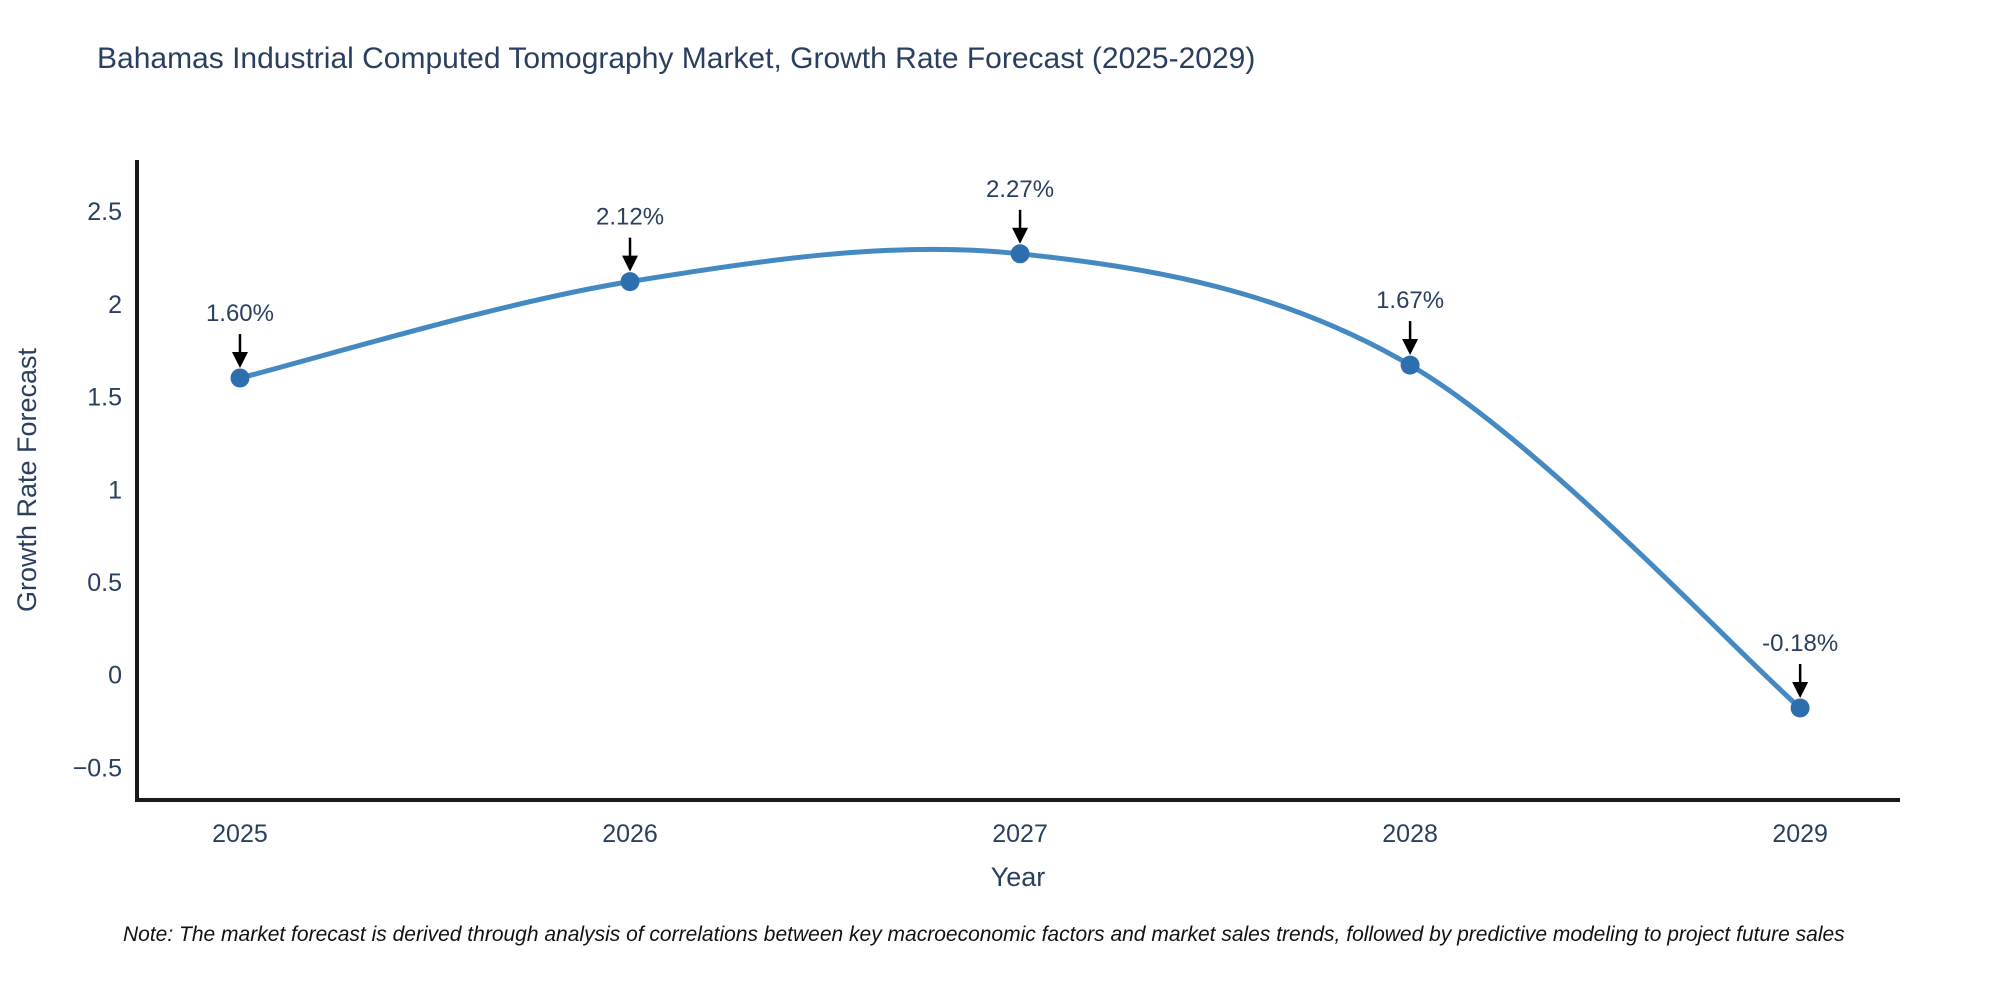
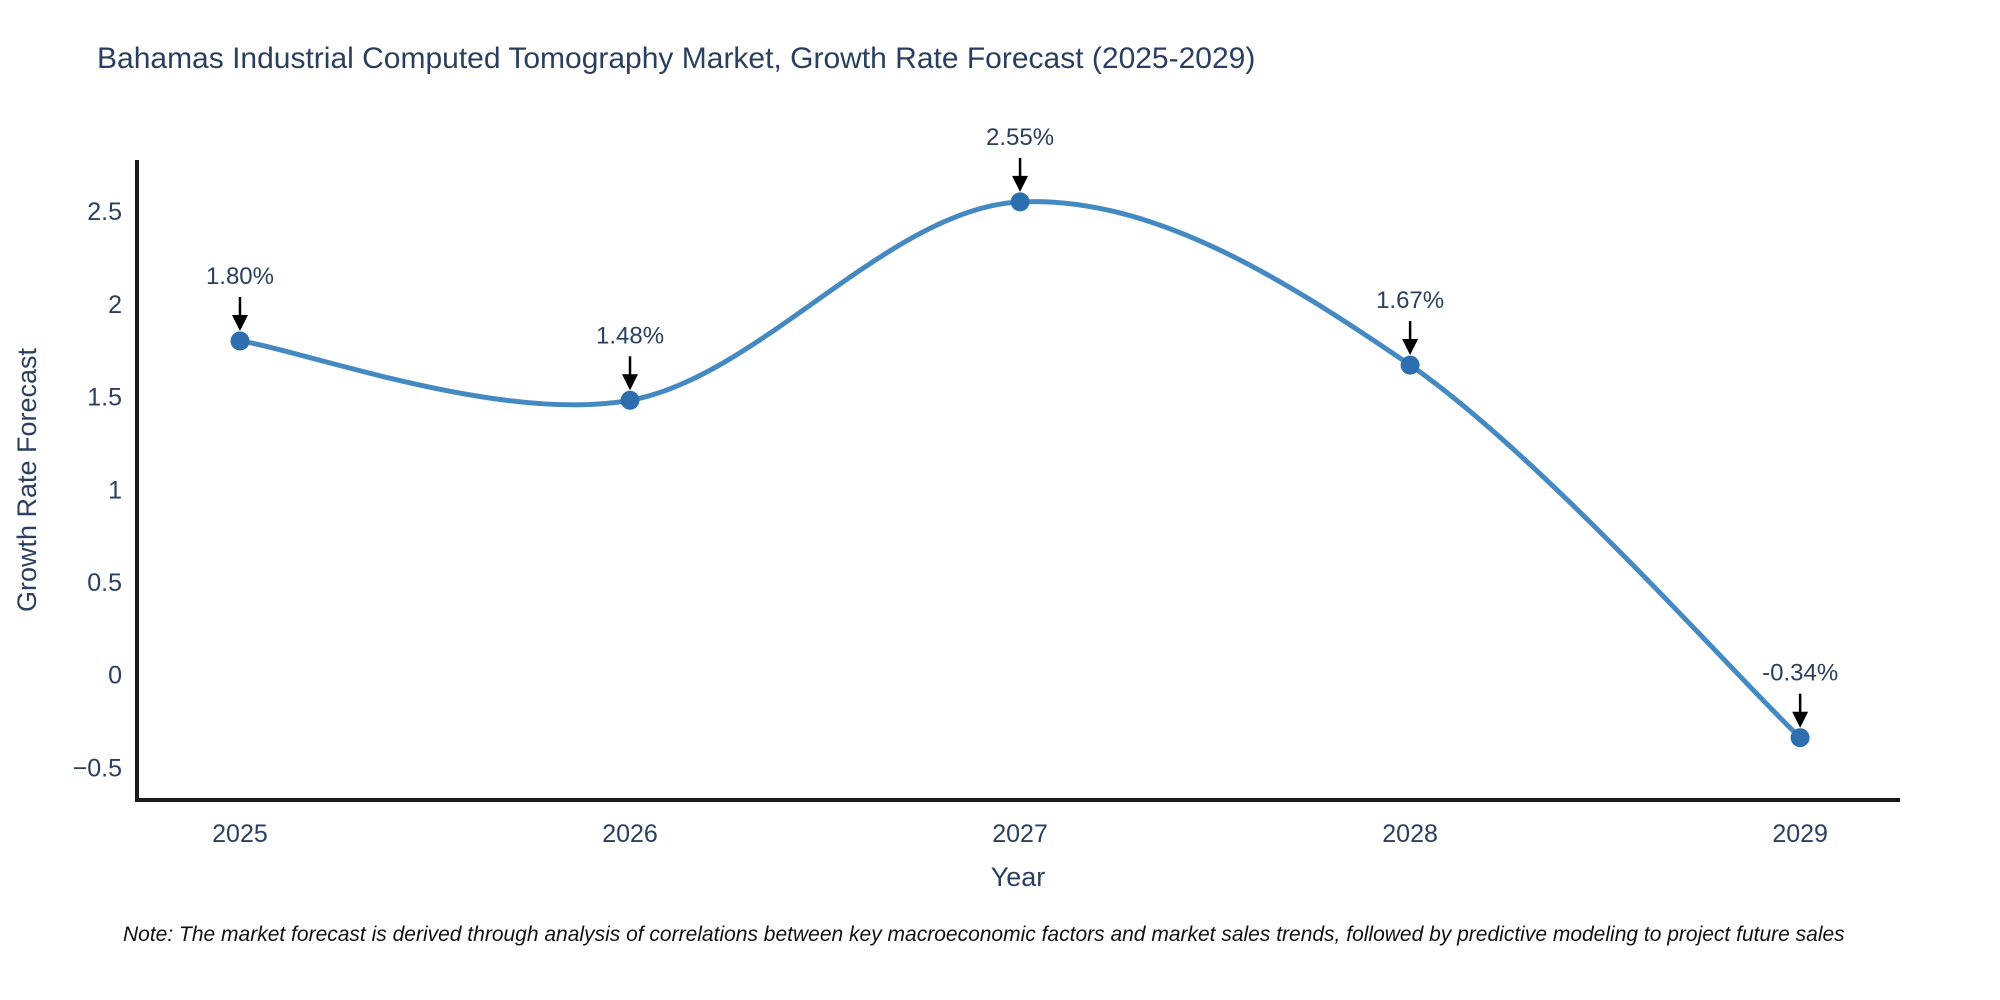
2025: 1.60% -> 1.80%
2026: 2.12% -> 1.48%
2027: 2.27% -> 2.55%
2029: -0.18% -> -0.34%
